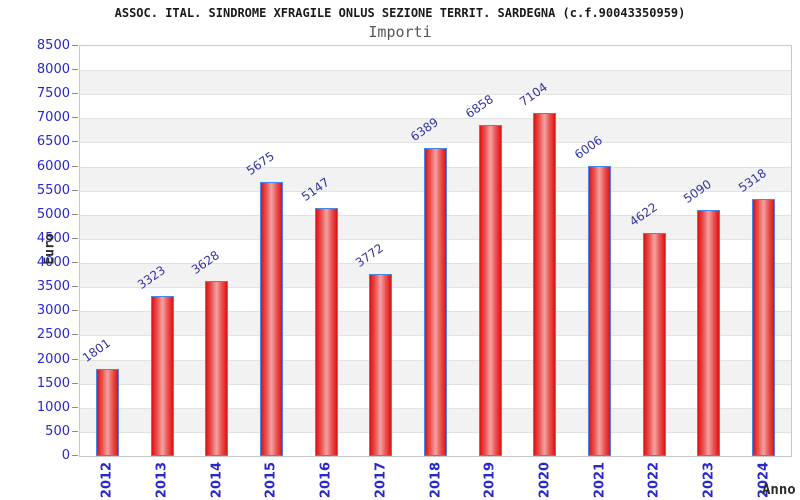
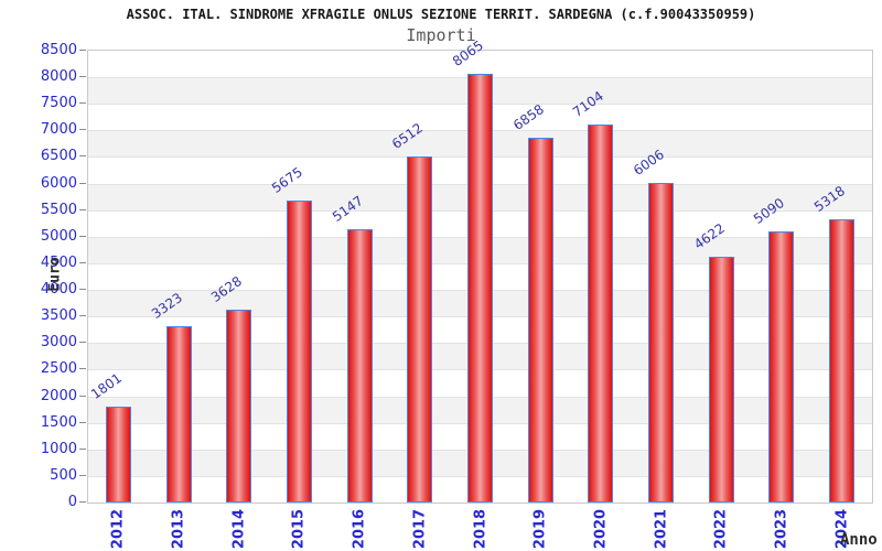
2017: 3772 -> 6512
2018: 6389 -> 8065
